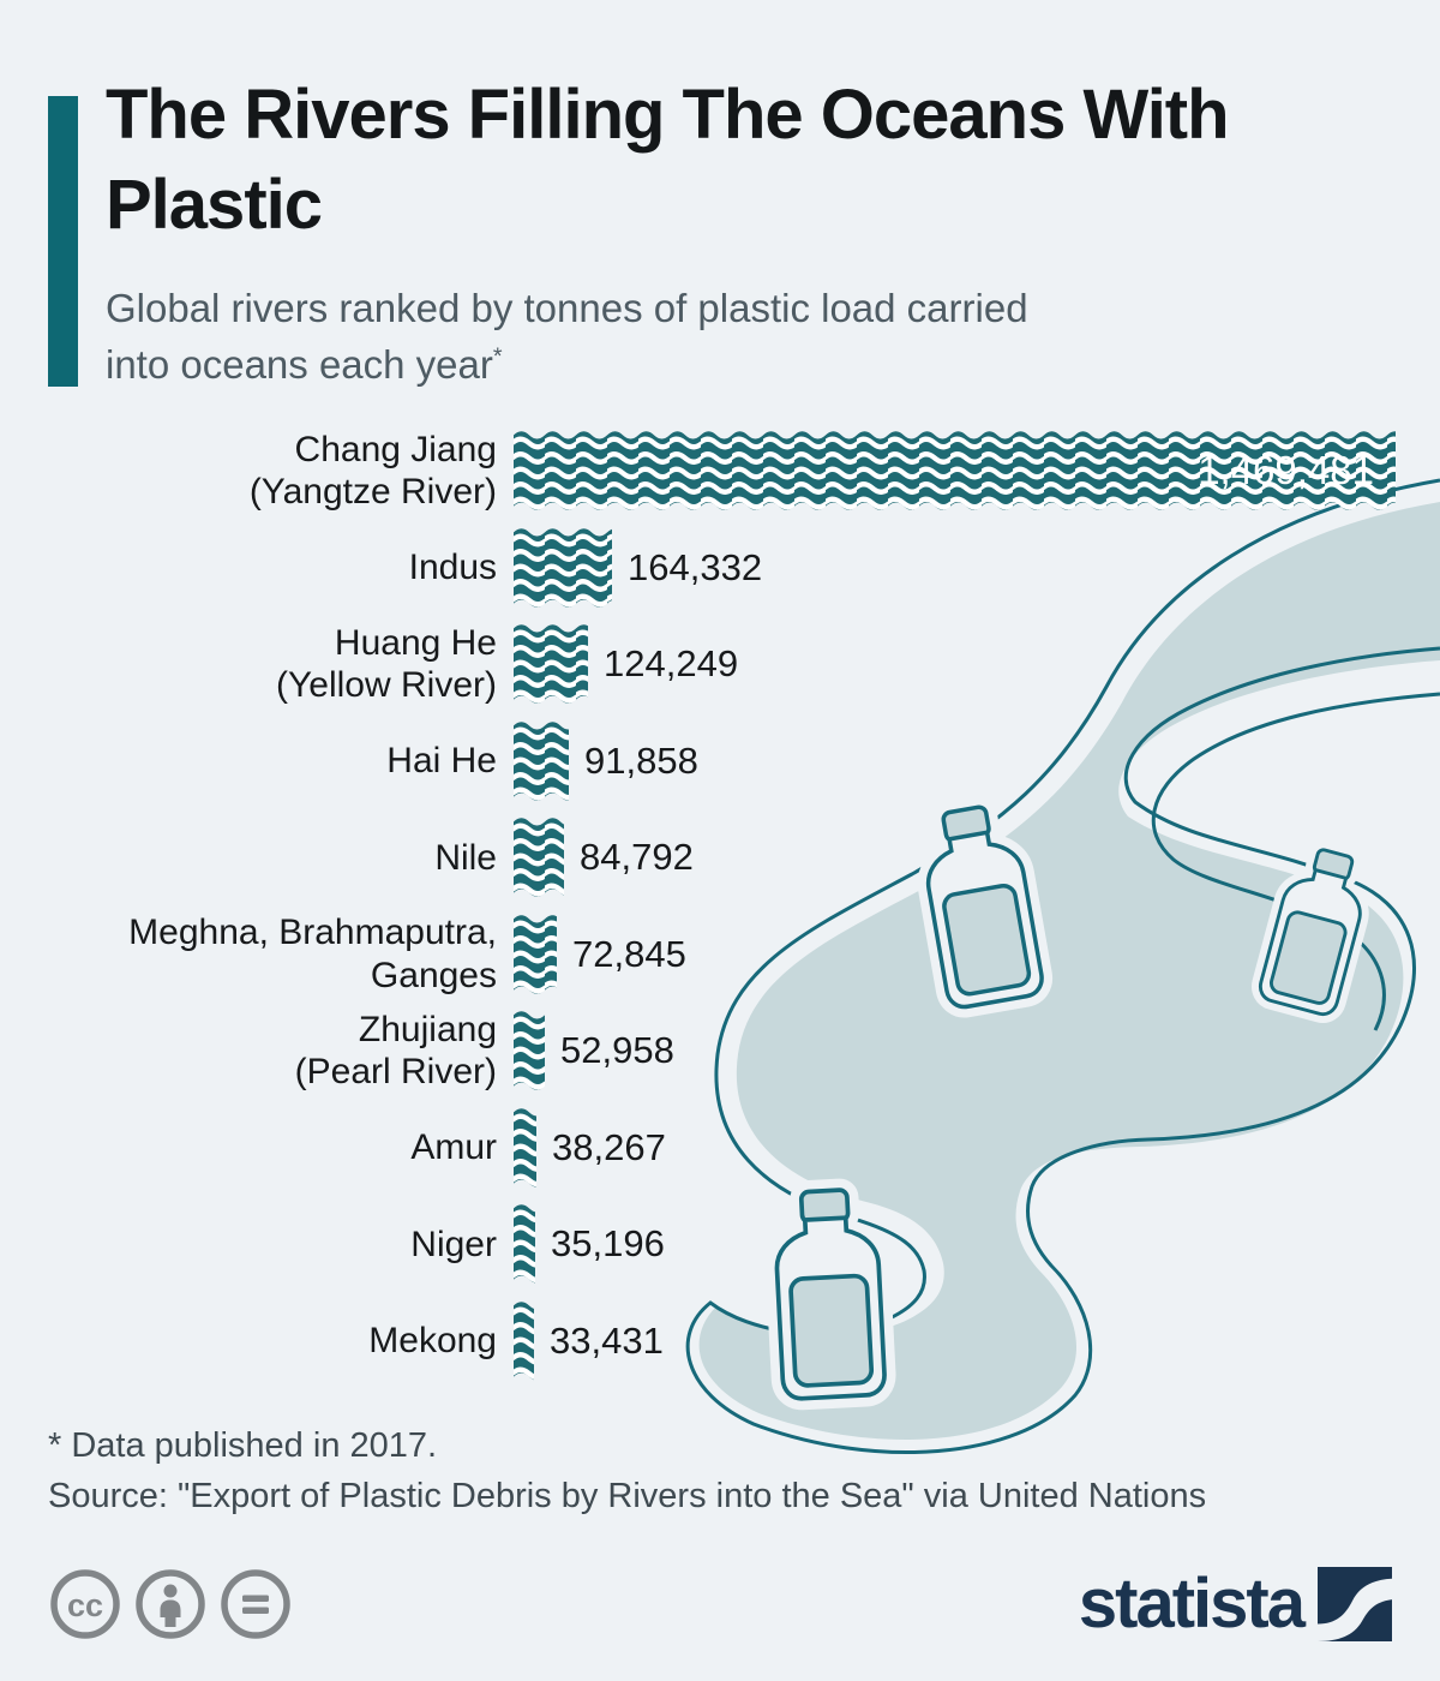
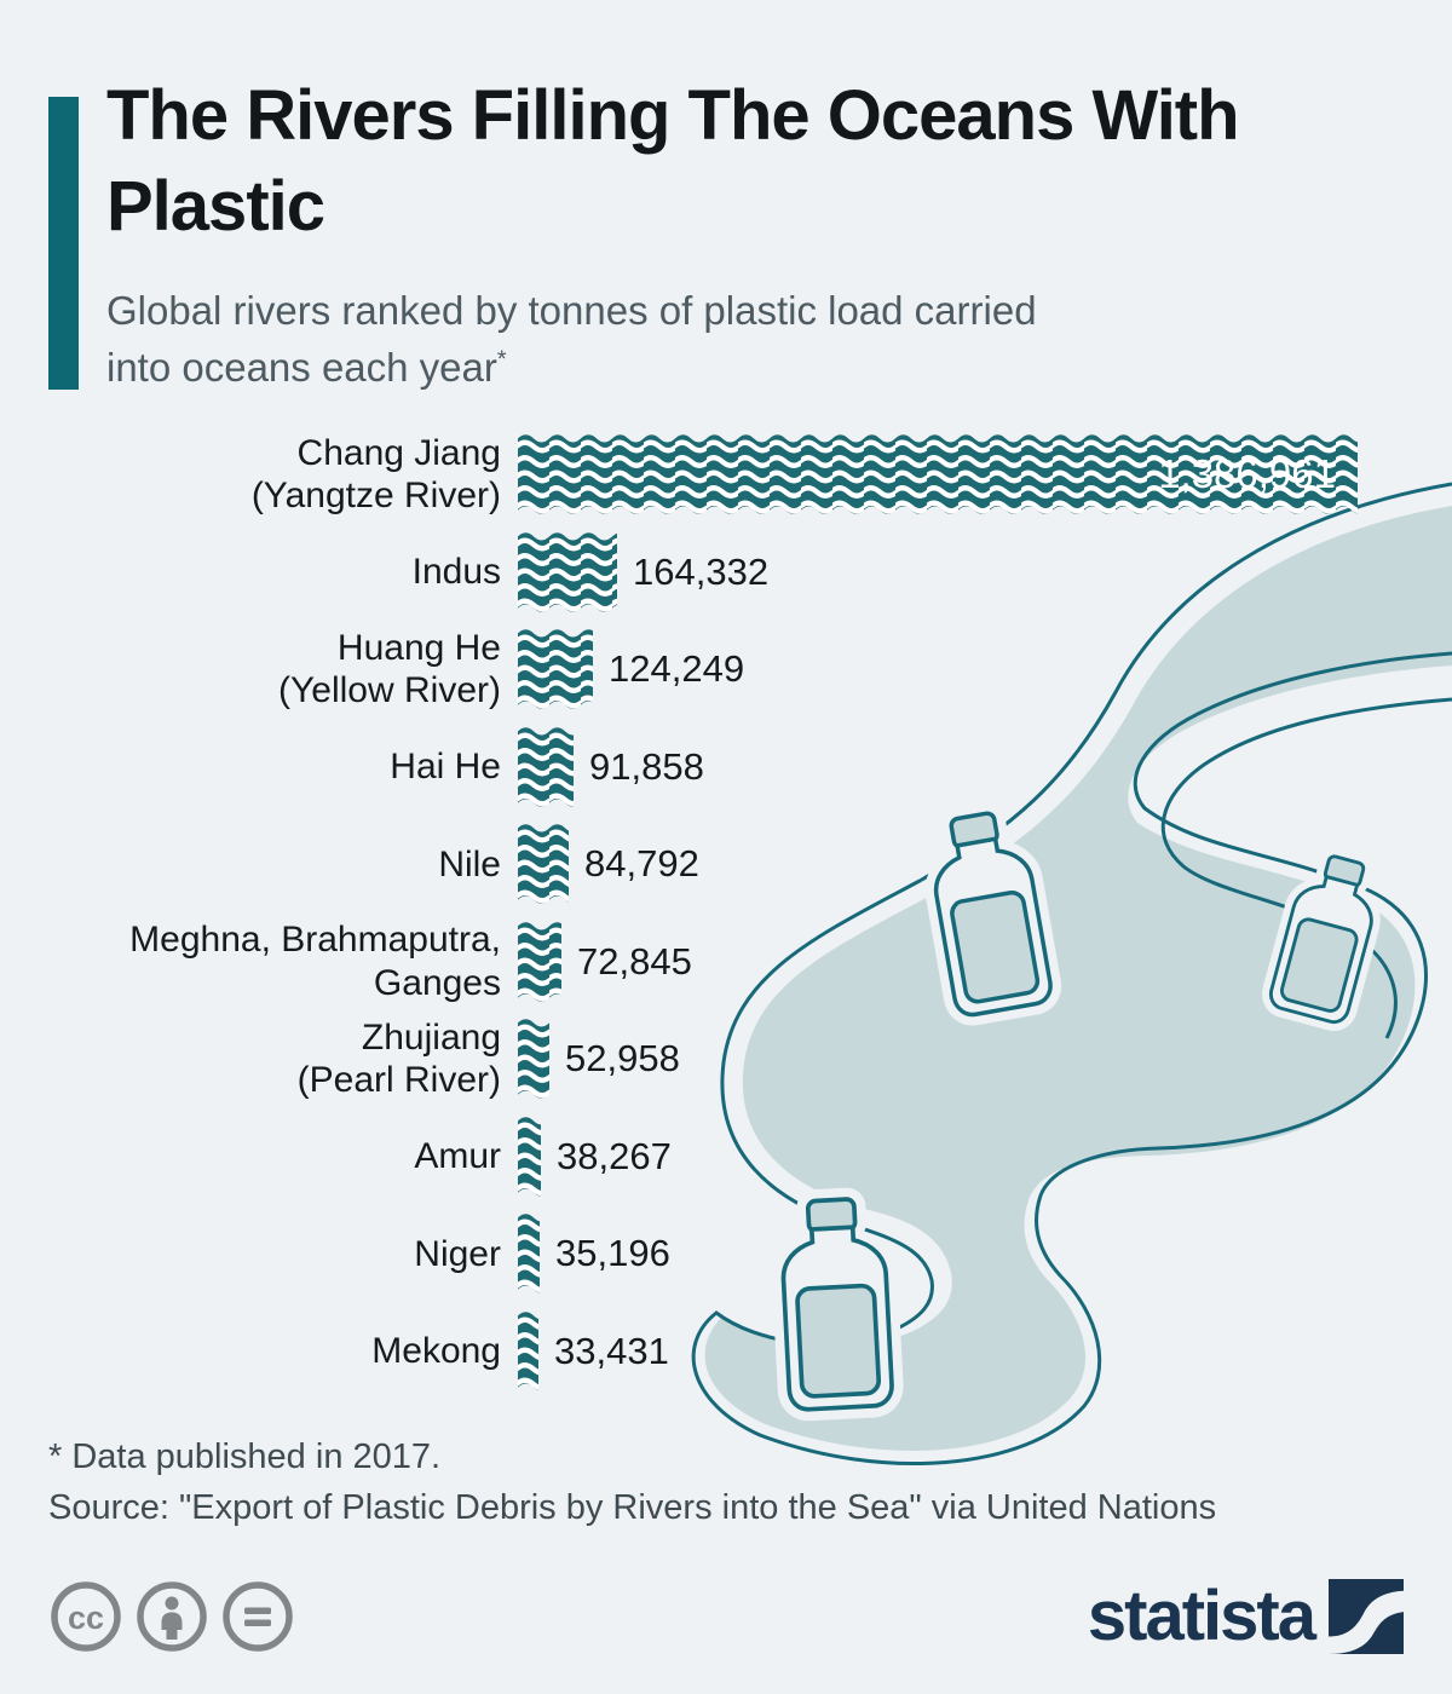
Chang Jiang (Yangtze River): 1,469,481 -> 1,386,961
